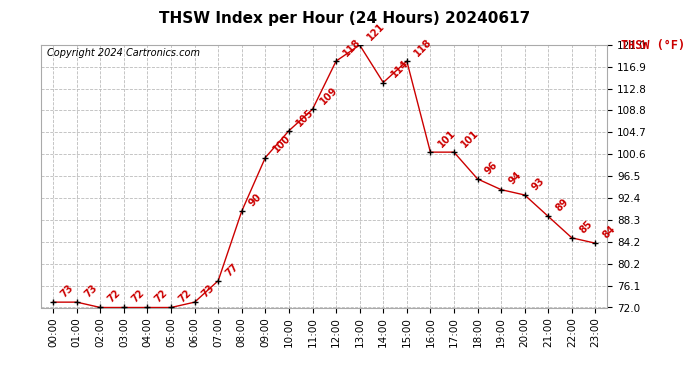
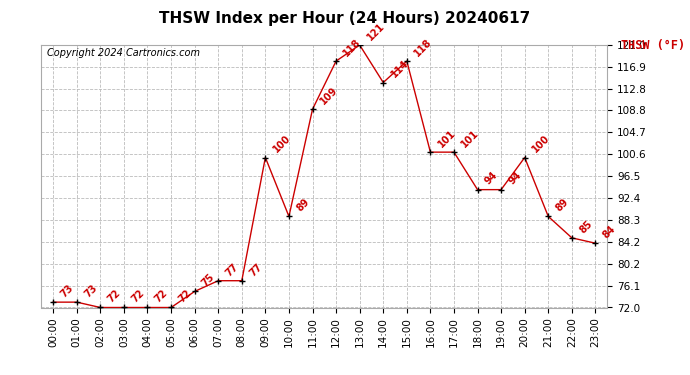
06:00: 73 -> 75
08:00: 90 -> 77
10:00: 105 -> 89
18:00: 96 -> 94
20:00: 93 -> 100
